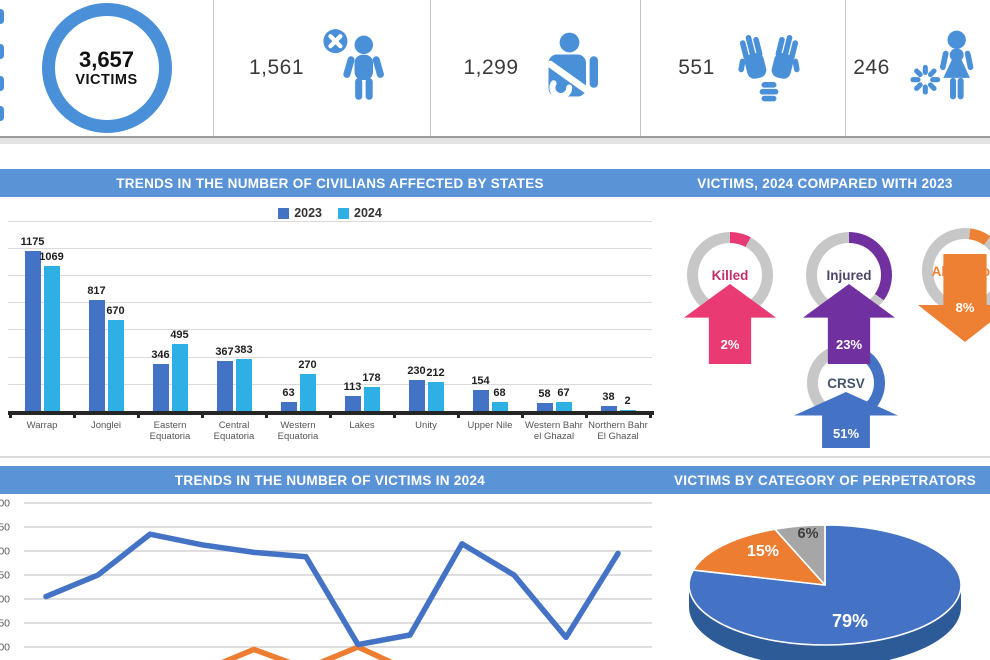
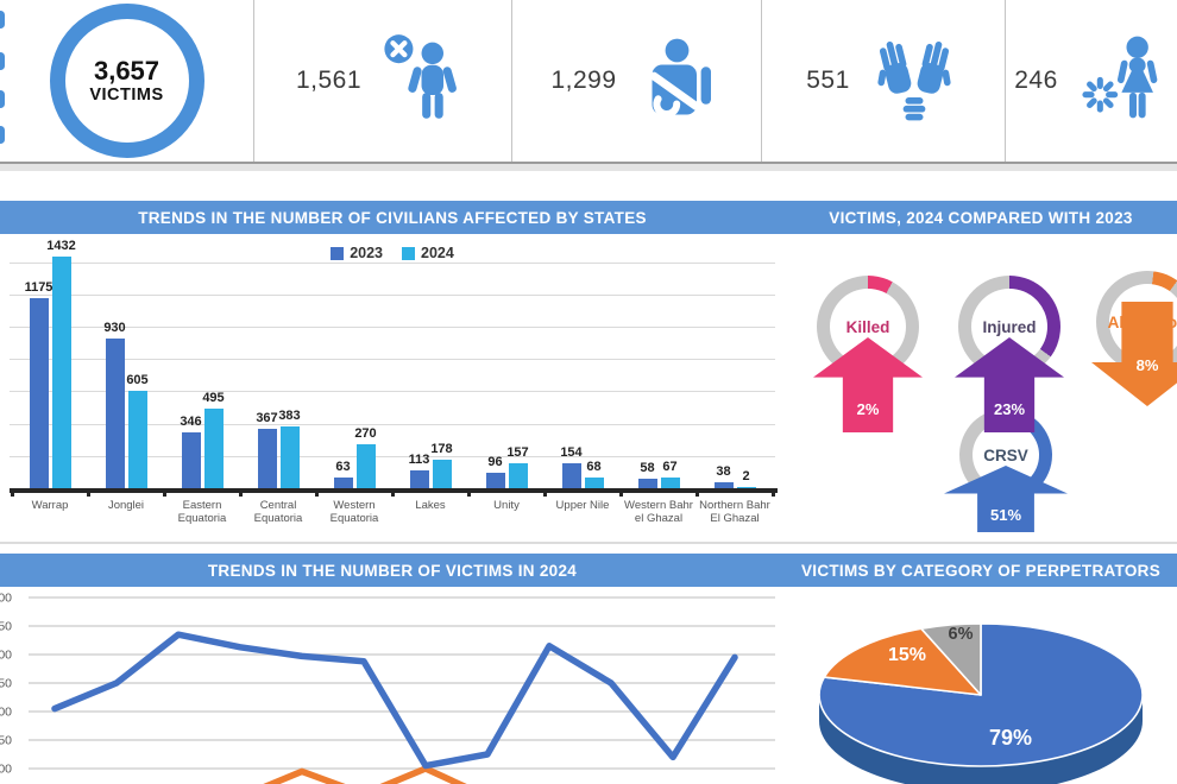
TRENDS IN THE NUMBER OF CIVILIANS AFFECTED BY STATES/2024/Warrap: 1069 -> 1432
TRENDS IN THE NUMBER OF CIVILIANS AFFECTED BY STATES/2023/Jonglei: 817 -> 930
TRENDS IN THE NUMBER OF CIVILIANS AFFECTED BY STATES/2024/Jonglei: 670 -> 605
TRENDS IN THE NUMBER OF CIVILIANS AFFECTED BY STATES/2023/Unity: 230 -> 96
TRENDS IN THE NUMBER OF CIVILIANS AFFECTED BY STATES/2024/Unity: 212 -> 157
